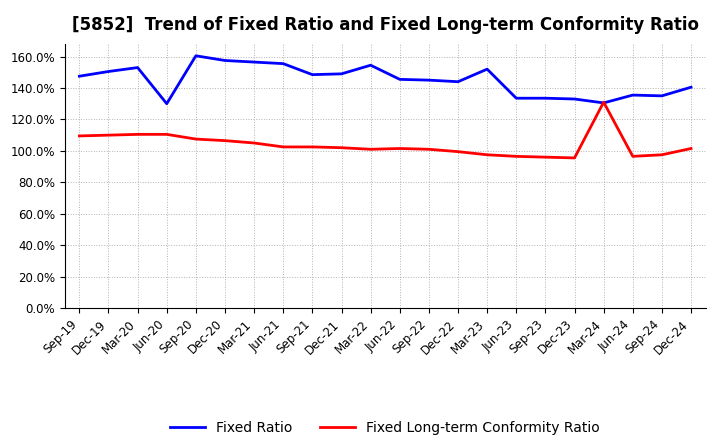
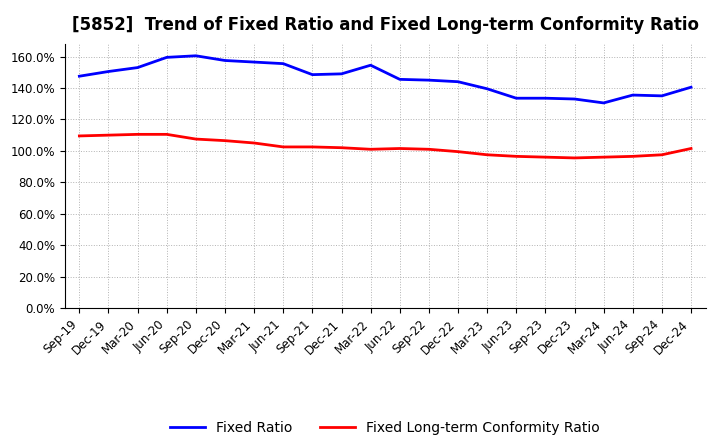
Fixed Ratio/Jun-20: 130% -> 160%
Fixed Ratio/Mar-23: 152% -> 140%
Fixed Long-term Conformity Ratio/Mar-24: 131% -> 96%
